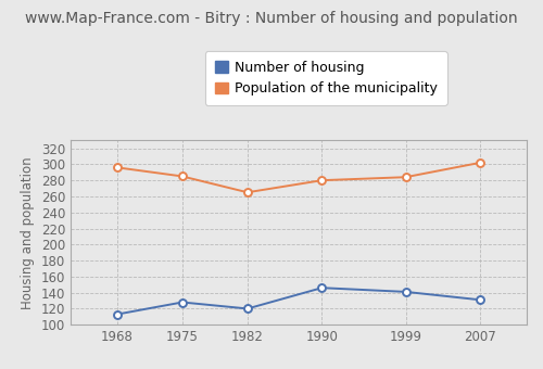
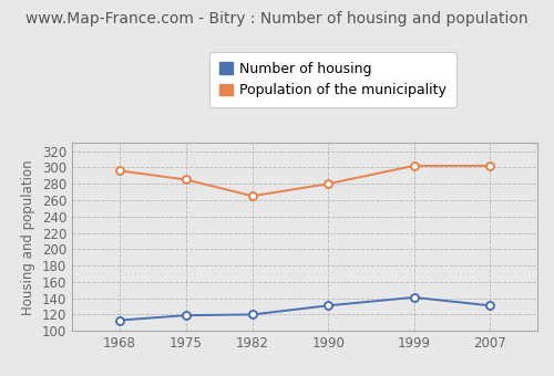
Number of housing/1975: 128 -> 119
Number of housing/1990: 146 -> 131
Population of the municipality/1999: 284 -> 302
